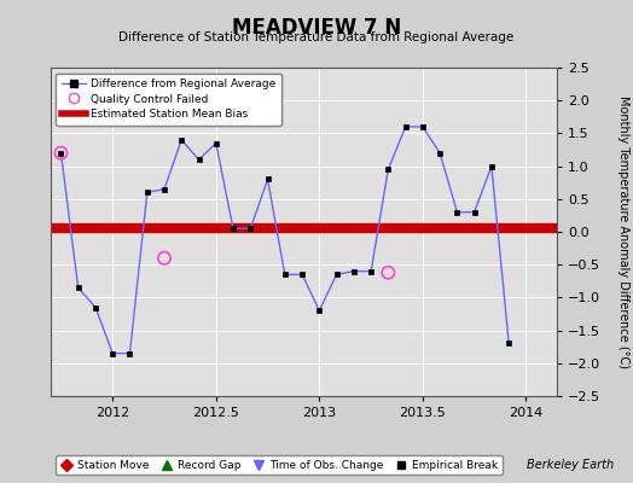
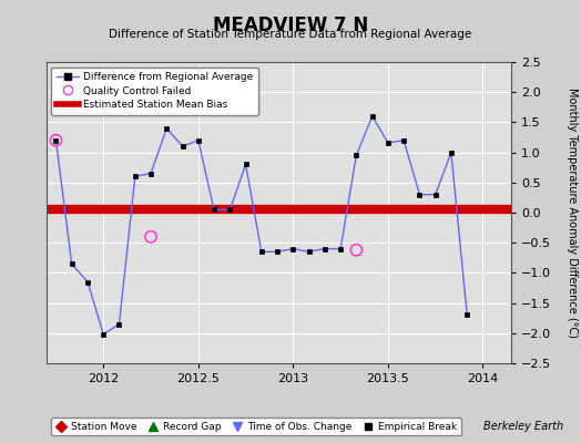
Time of Obs. Change/2012: -1.85 -> -2.02
Time of Obs. Change/2012.5: 1.35 -> 1.20
Time of Obs. Change/2013: -1.20 -> -0.60
Time of Obs. Change/2013.5: 1.60 -> 1.16
